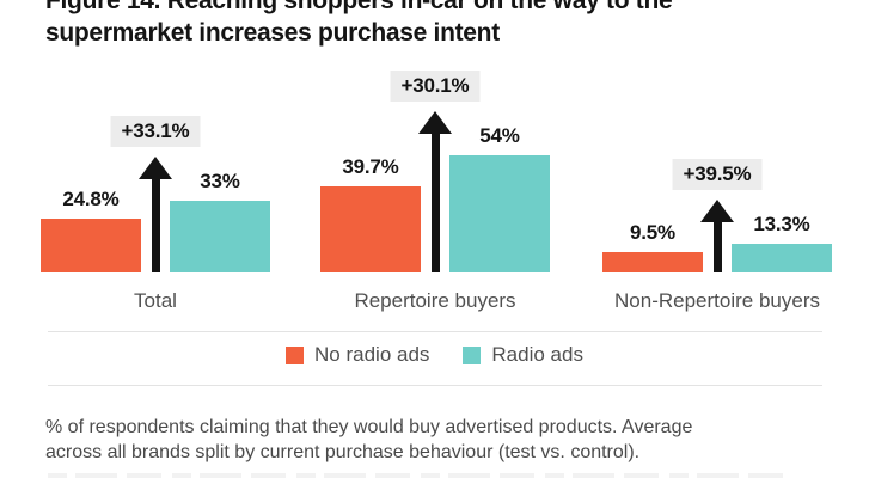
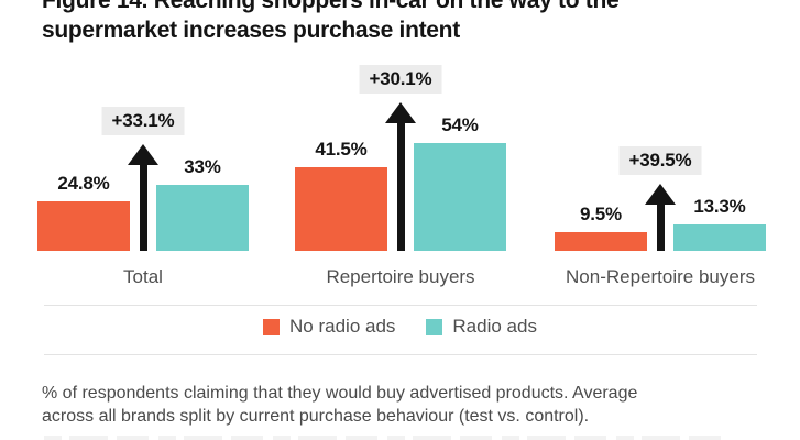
No radio ads/Repertoire buyers: 39.7% -> 41.5%
